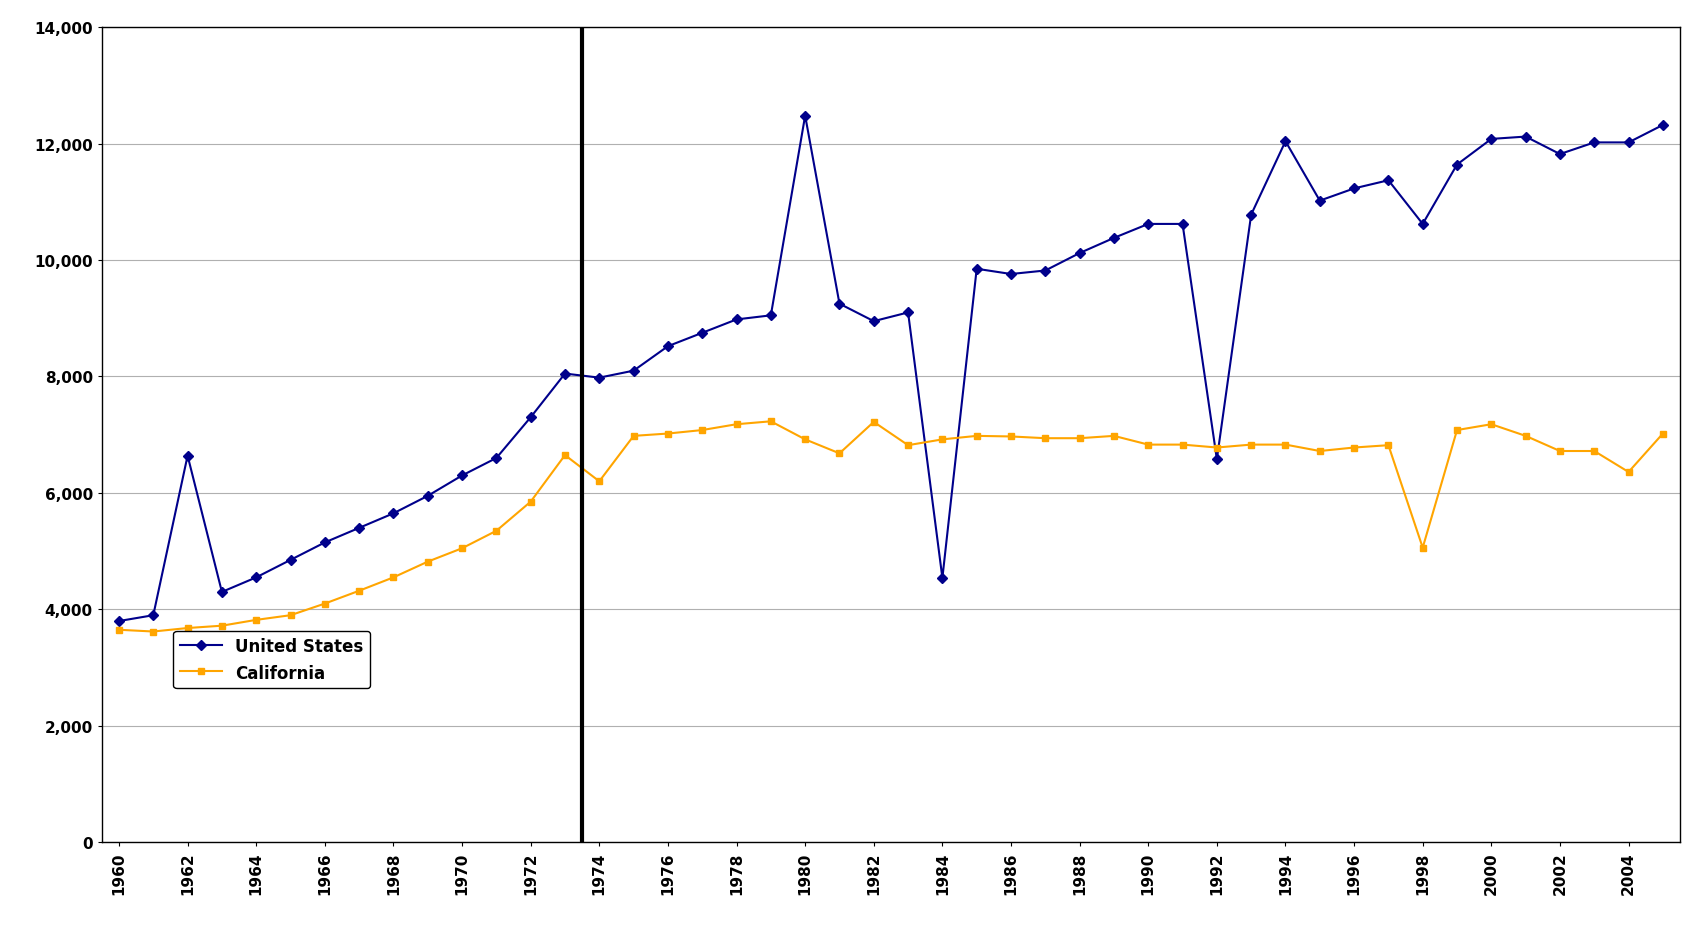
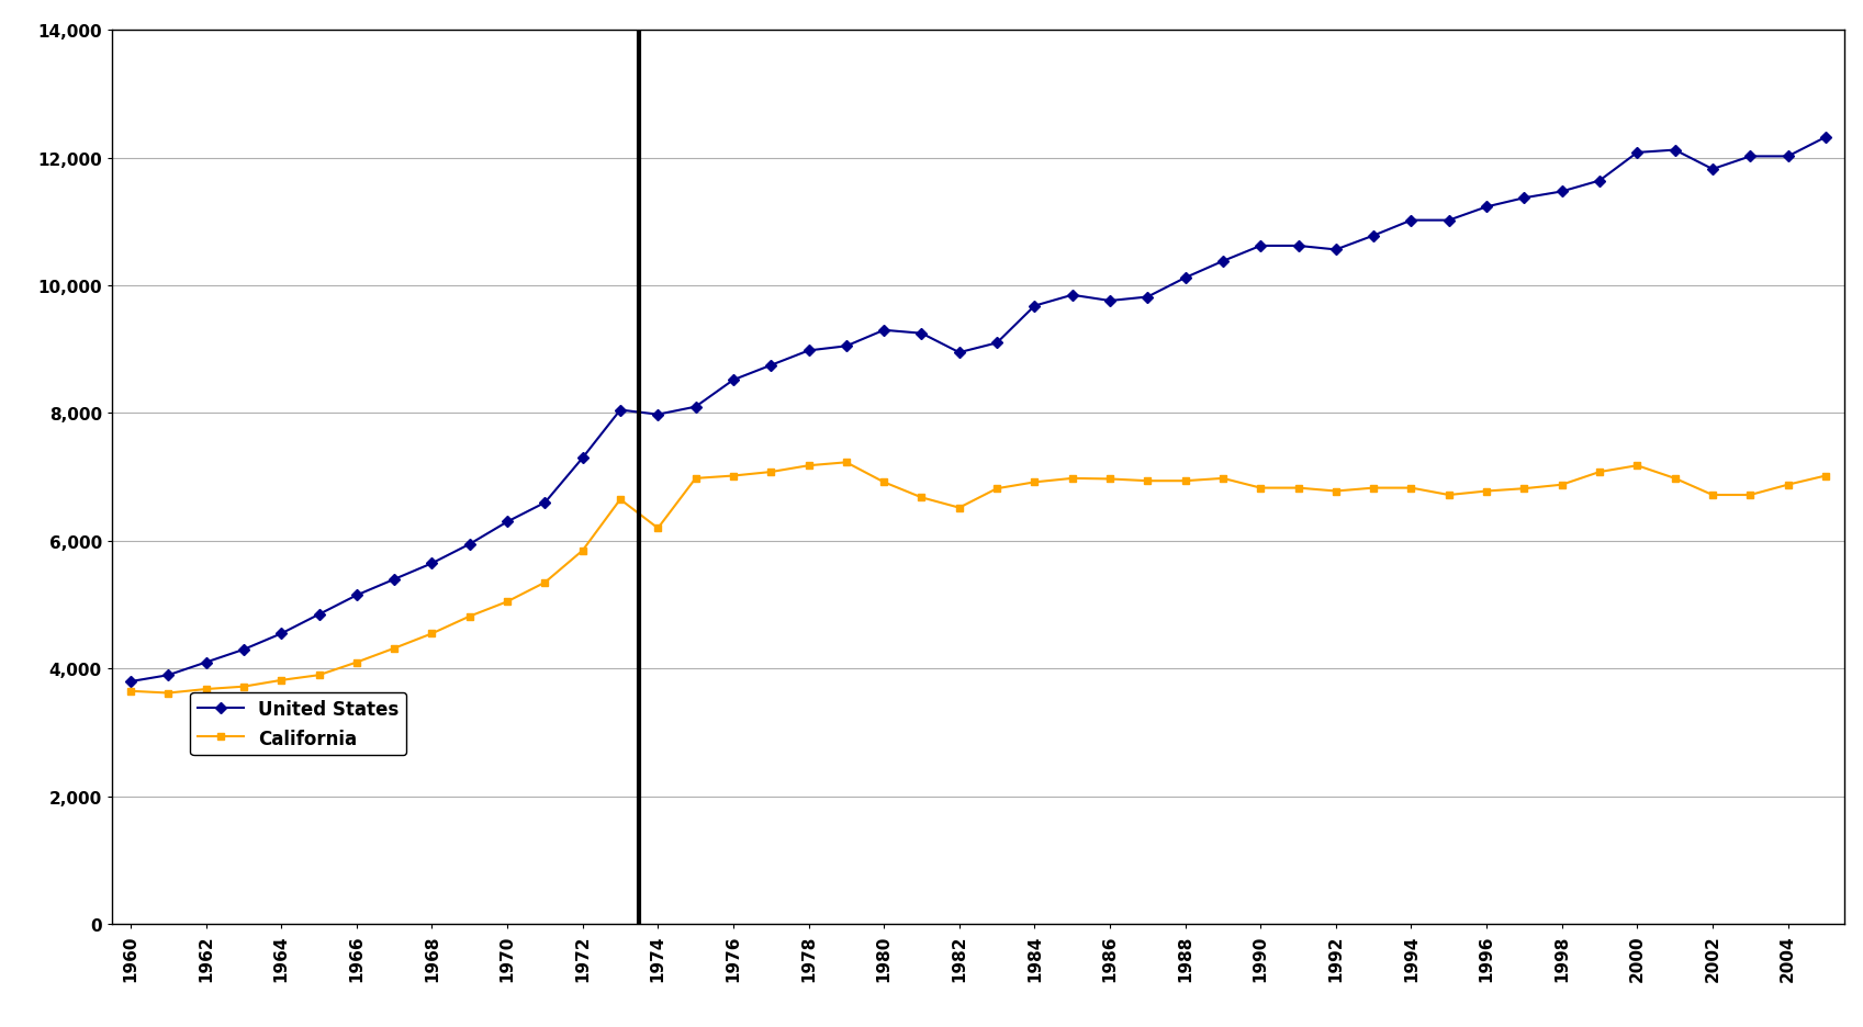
United States/1962: 6,640 -> 4,100
United States/1980: 12,480 -> 9,300
California/1982: 7,220 -> 6,520
United States/1984: 4,540 -> 9,680
United States/1992: 6,580 -> 10,560
United States/1994: 12,040 -> 11,020
United States/1998: 10,620 -> 11,470
California/1998: 5,060 -> 6,880
California/2004: 6,360 -> 6,880
